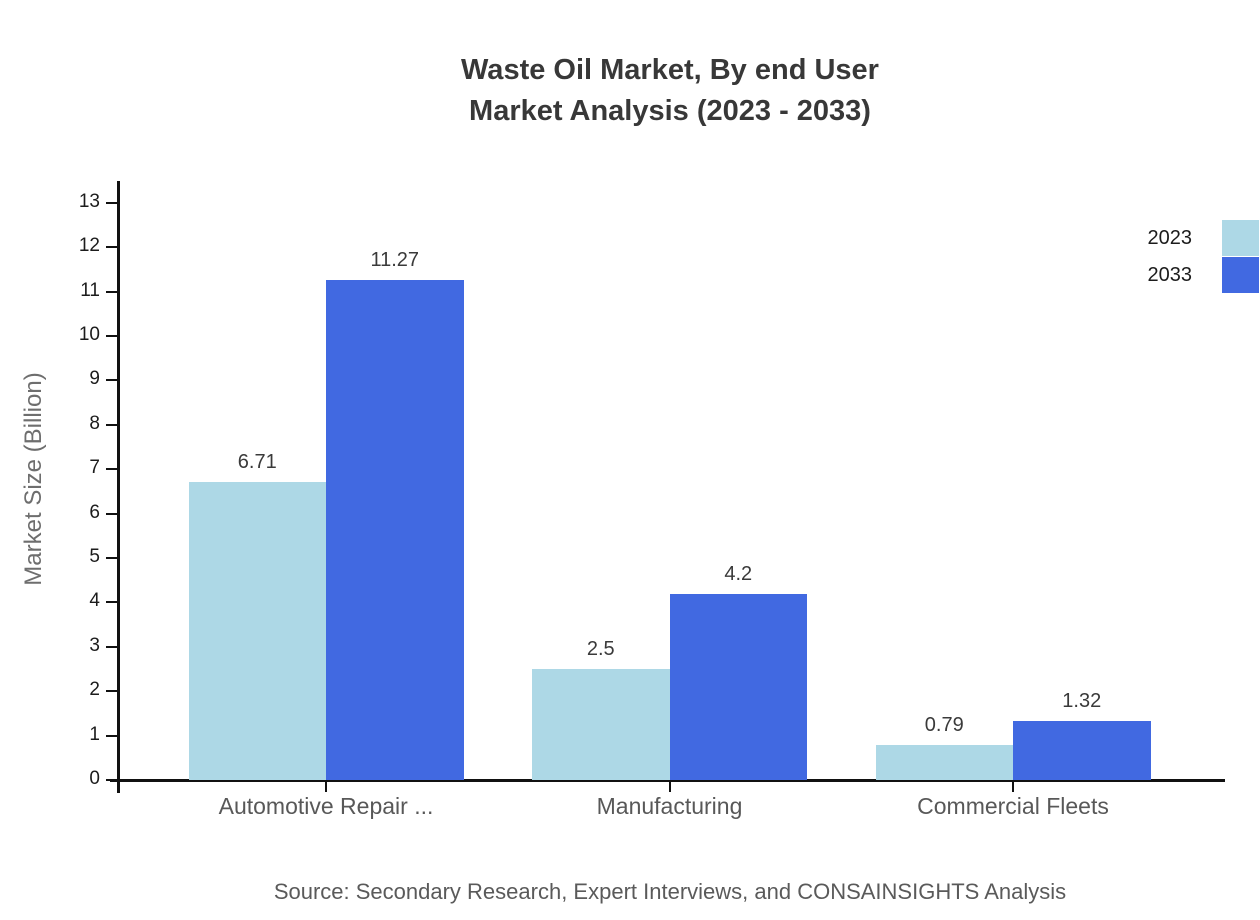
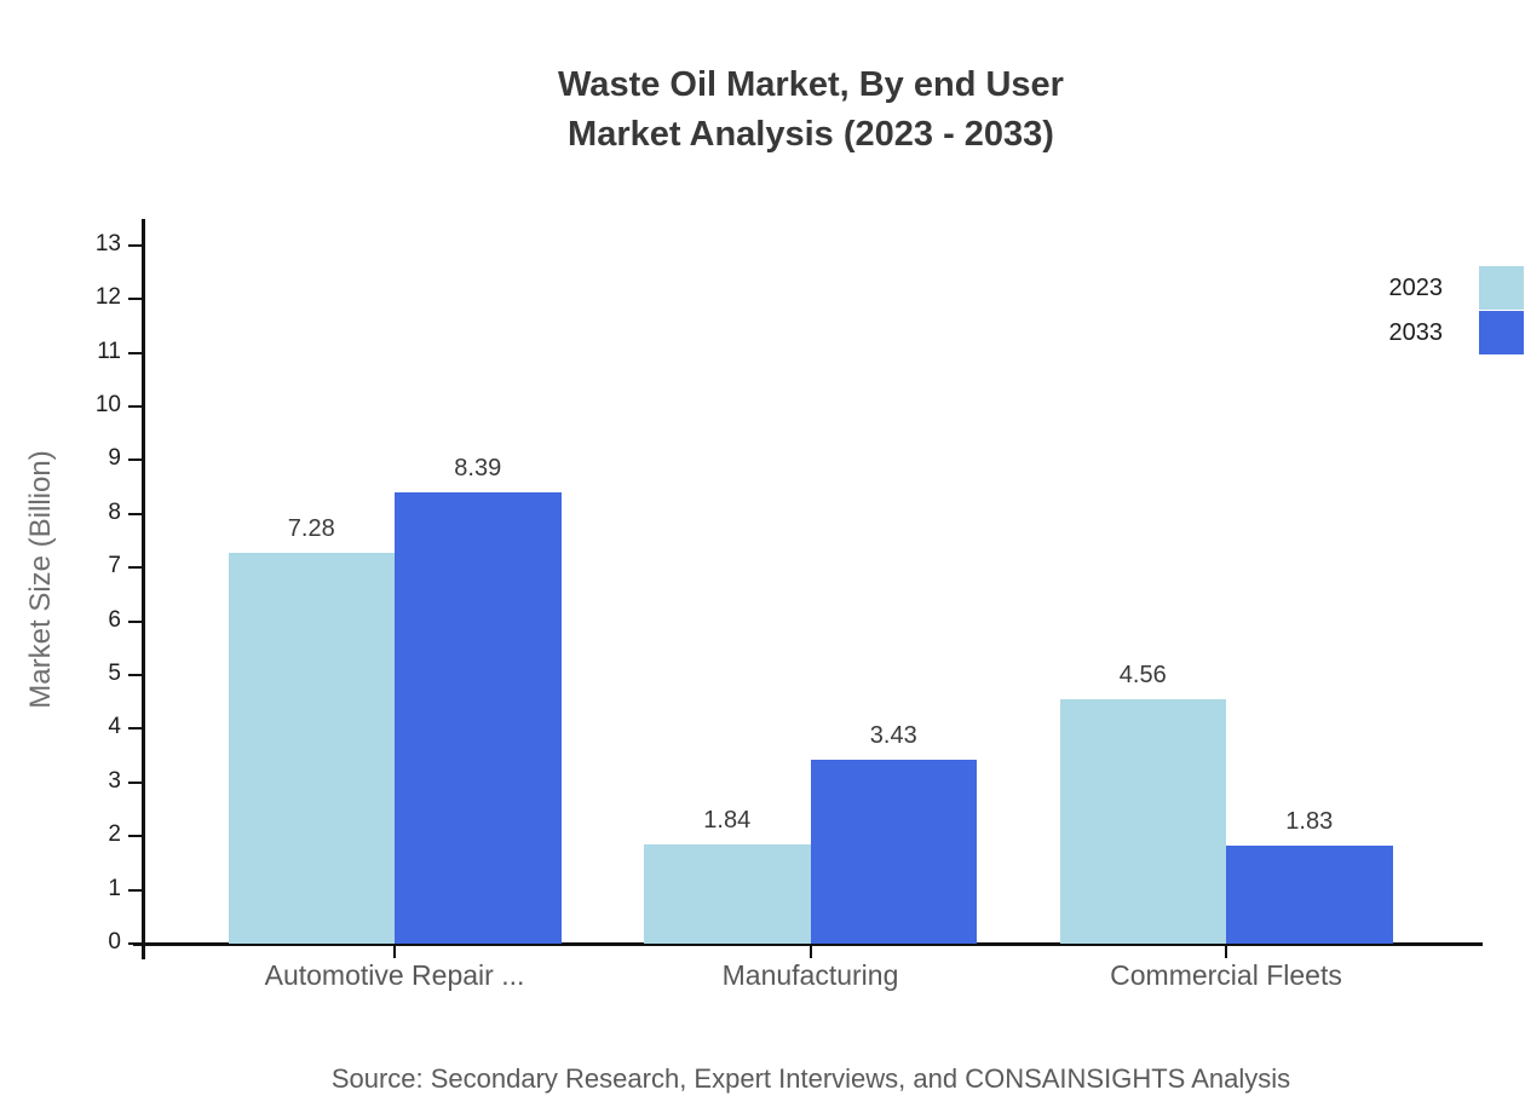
2023/Automotive Repair ...: 6.71 -> 7.28
2033/Automotive Repair ...: 11.27 -> 8.39
2023/Manufacturing: 2.5 -> 1.84
2033/Manufacturing: 4.2 -> 3.43
2023/Commercial Fleets: 0.79 -> 4.56
2033/Commercial Fleets: 1.32 -> 1.83
